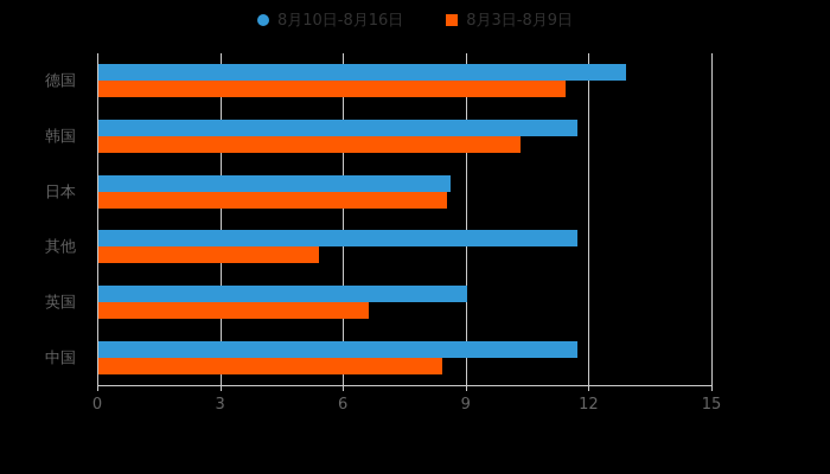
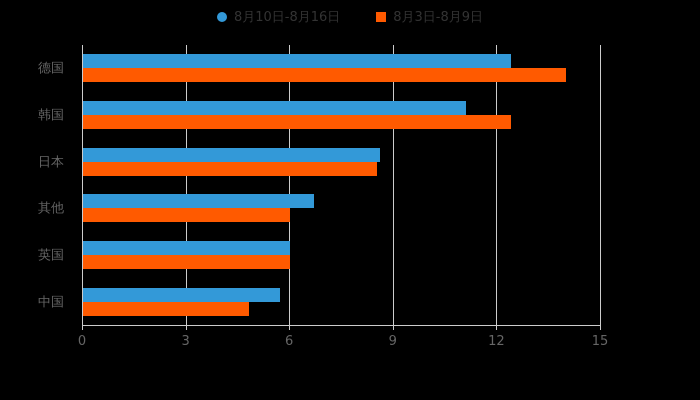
8月10日-8月16日/德国: 12.9 -> 12.4
8月3日-8月9日/德国: 11.4 -> 14.0
8月10日-8月16日/韩国: 11.7 -> 11.1
8月3日-8月9日/韩国: 10.3 -> 12.4
8月10日-8月16日/其他: 11.7 -> 6.7
8月3日-8月9日/其他: 5.4 -> 6.0
8月10日-8月16日/英国: 9.0 -> 6.0
8月3日-8月9日/英国: 6.6 -> 6.0
8月10日-8月16日/中国: 11.7 -> 5.7
8月3日-8月9日/中国: 8.4 -> 4.8
